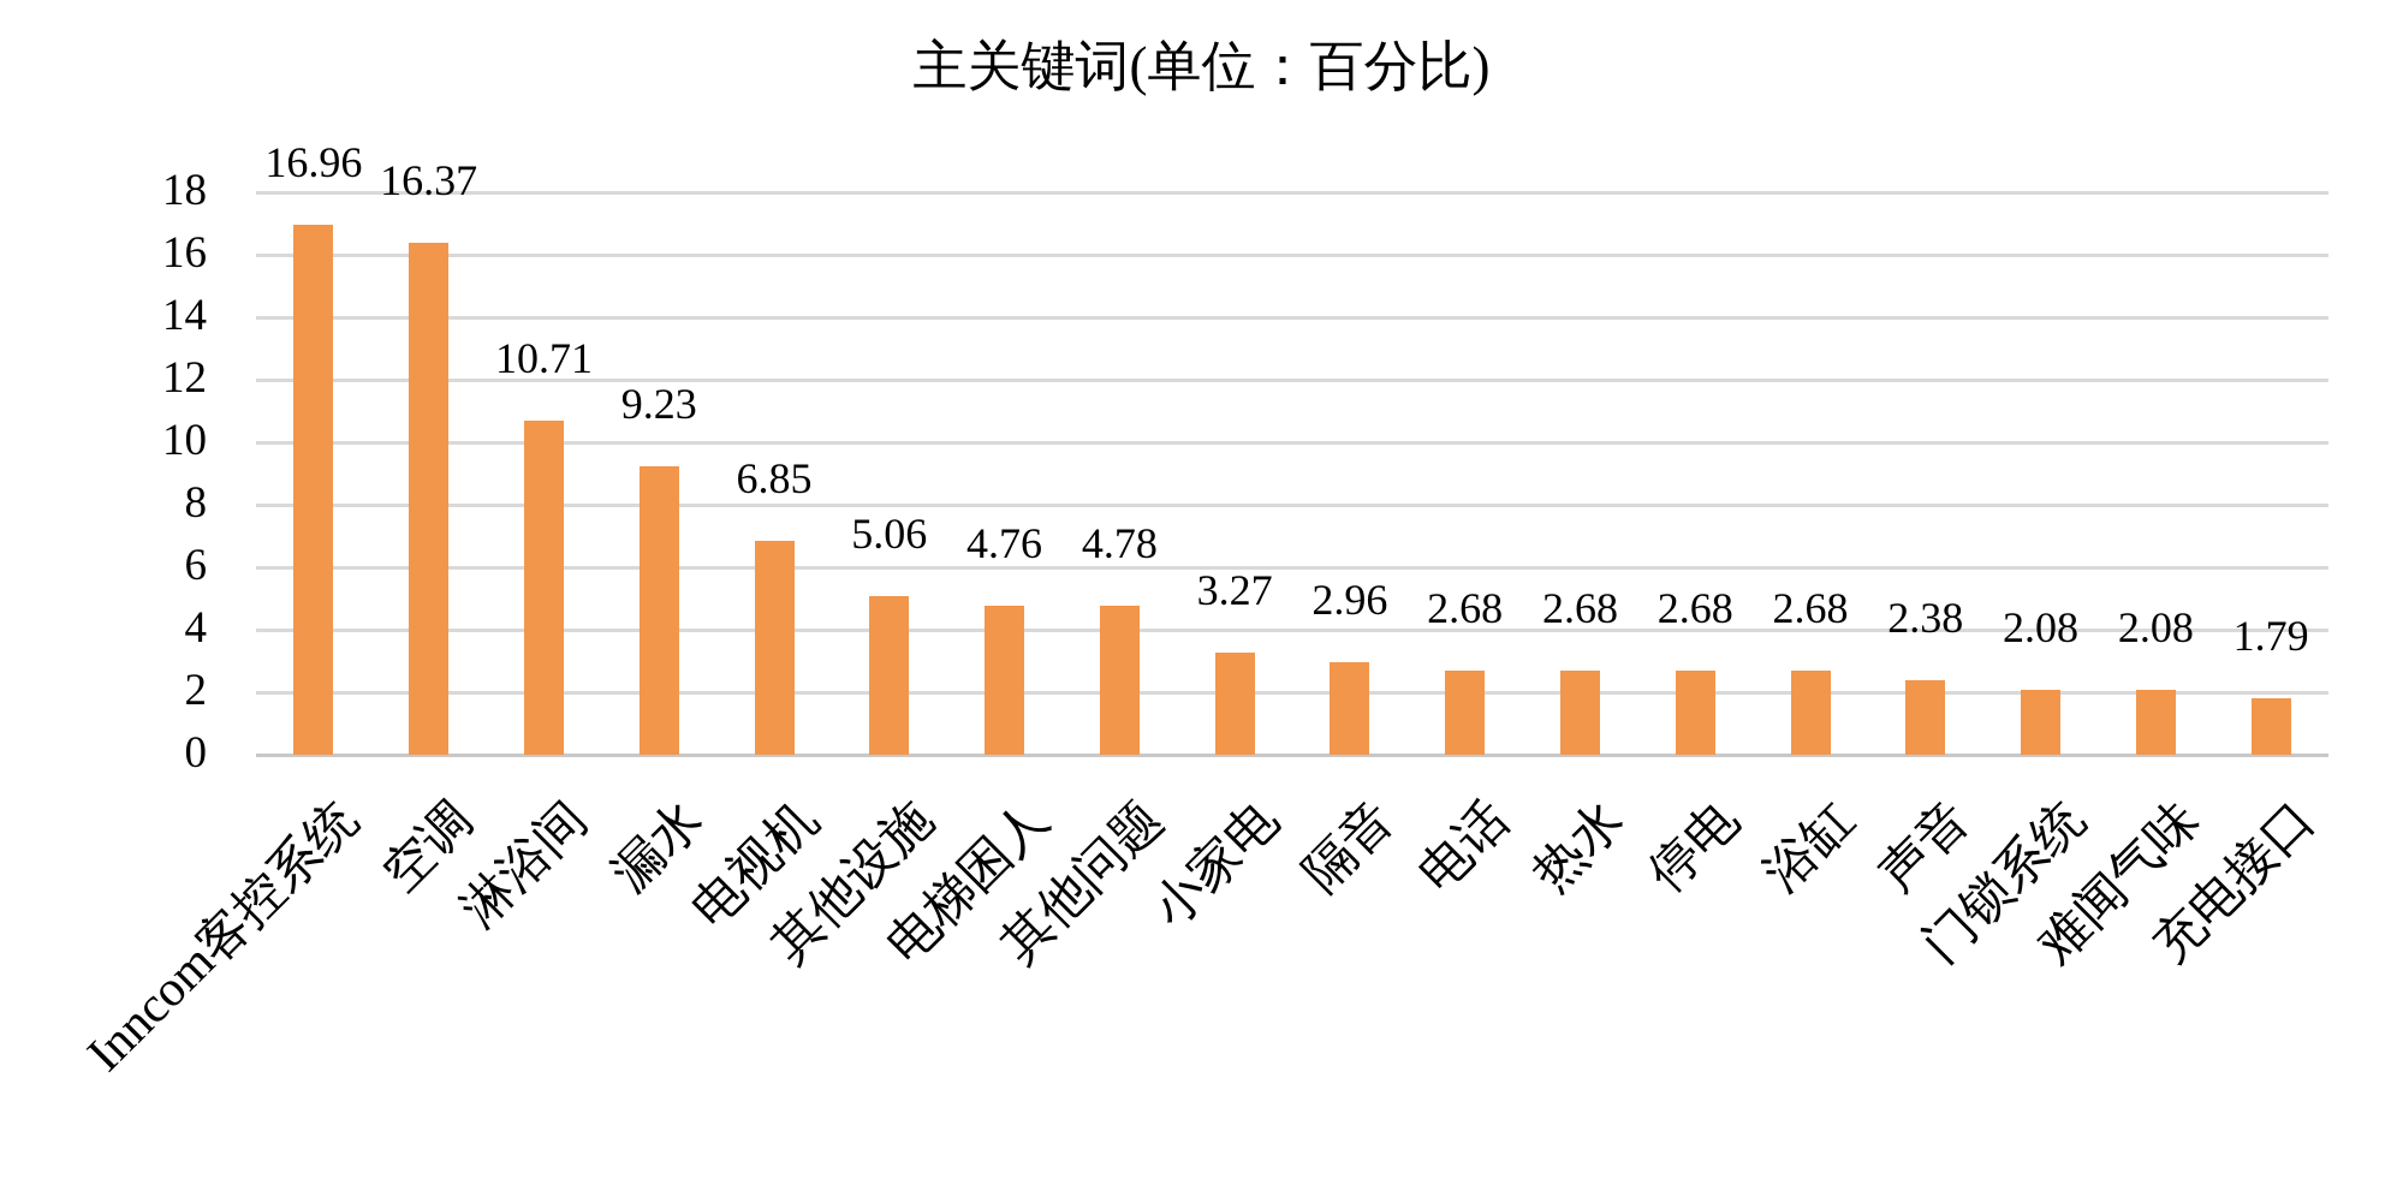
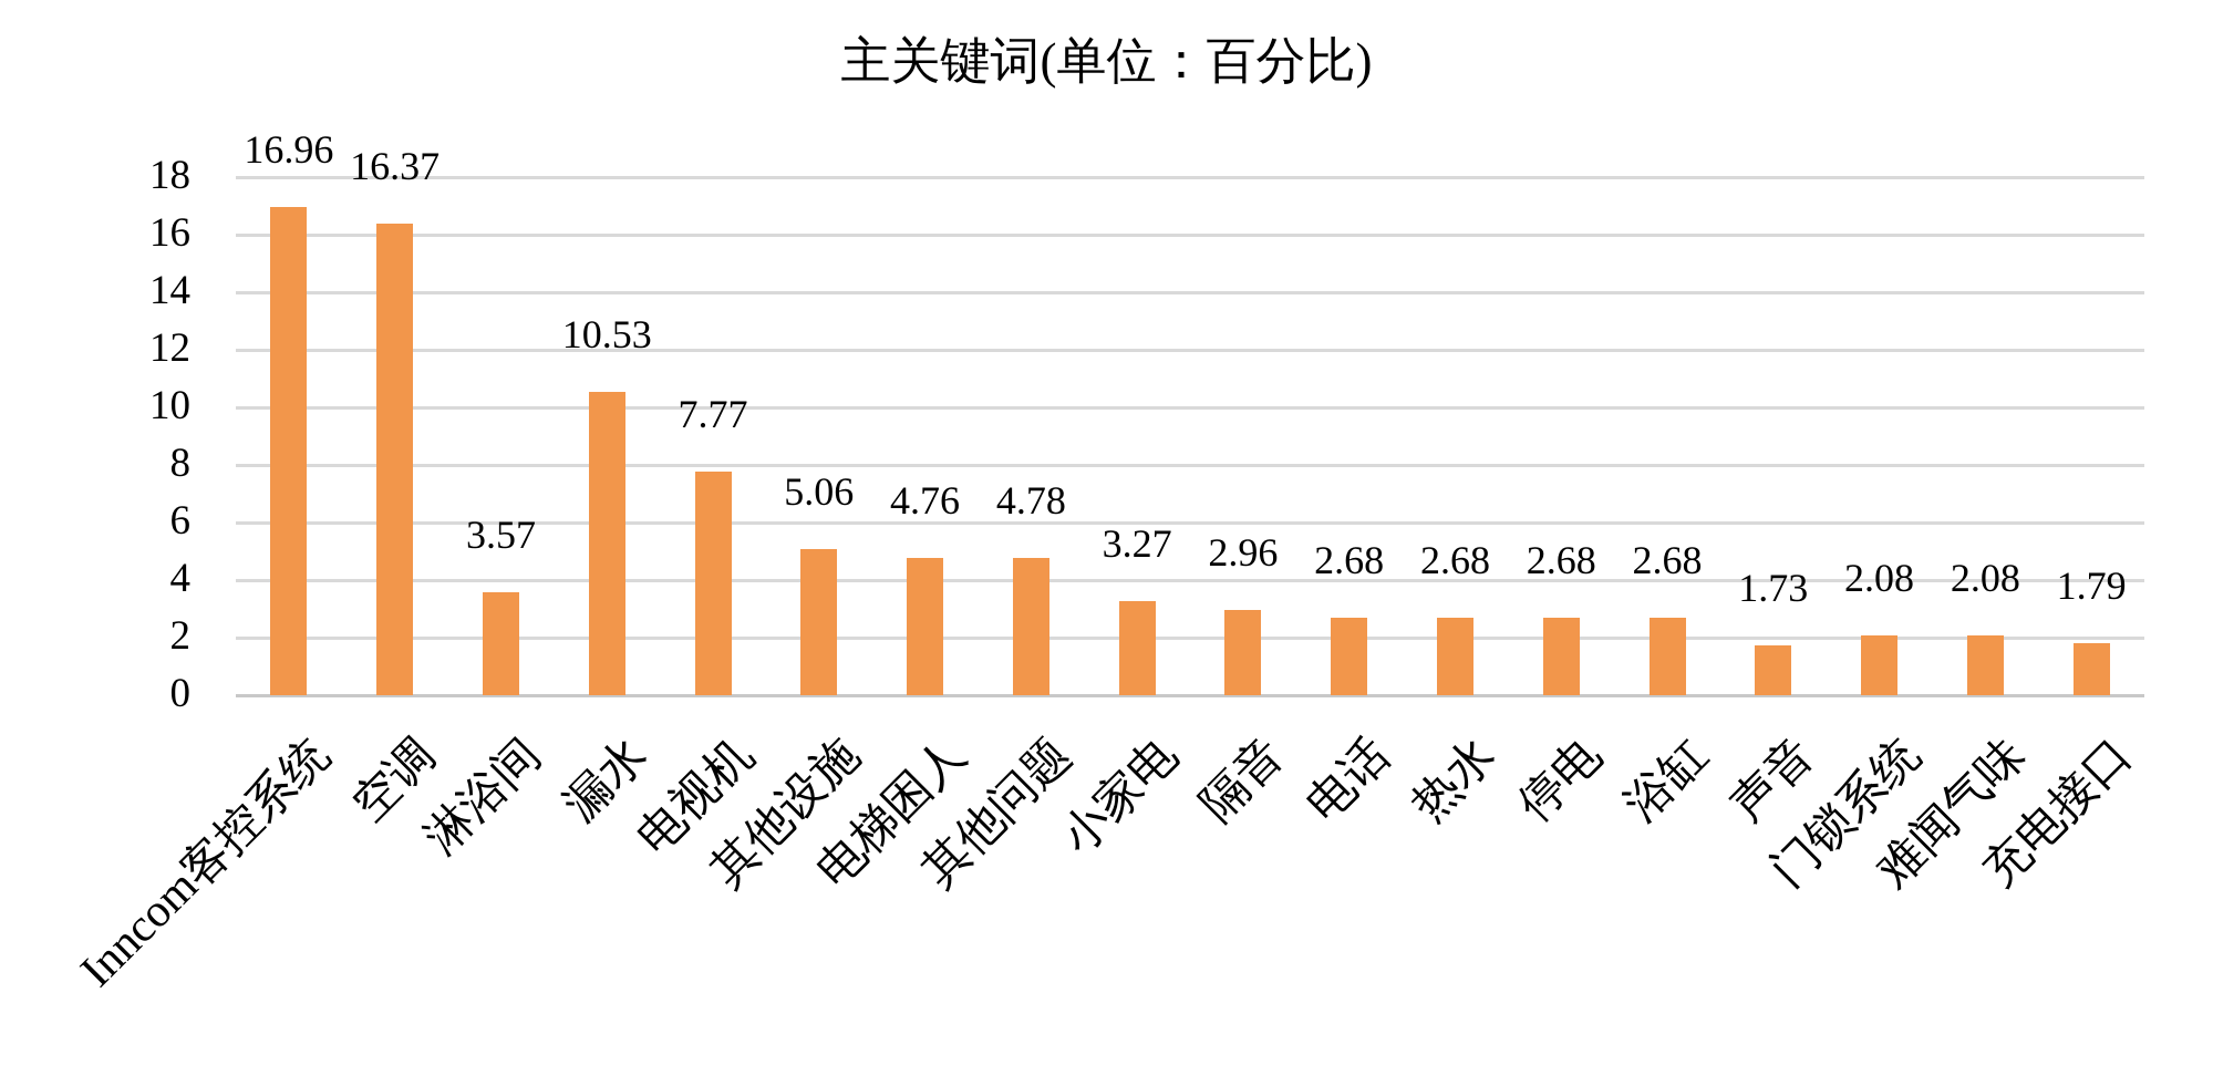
淋浴间: 10.71 -> 3.57
漏水: 9.23 -> 10.53
电视机: 6.85 -> 7.77
声音: 2.38 -> 1.73
